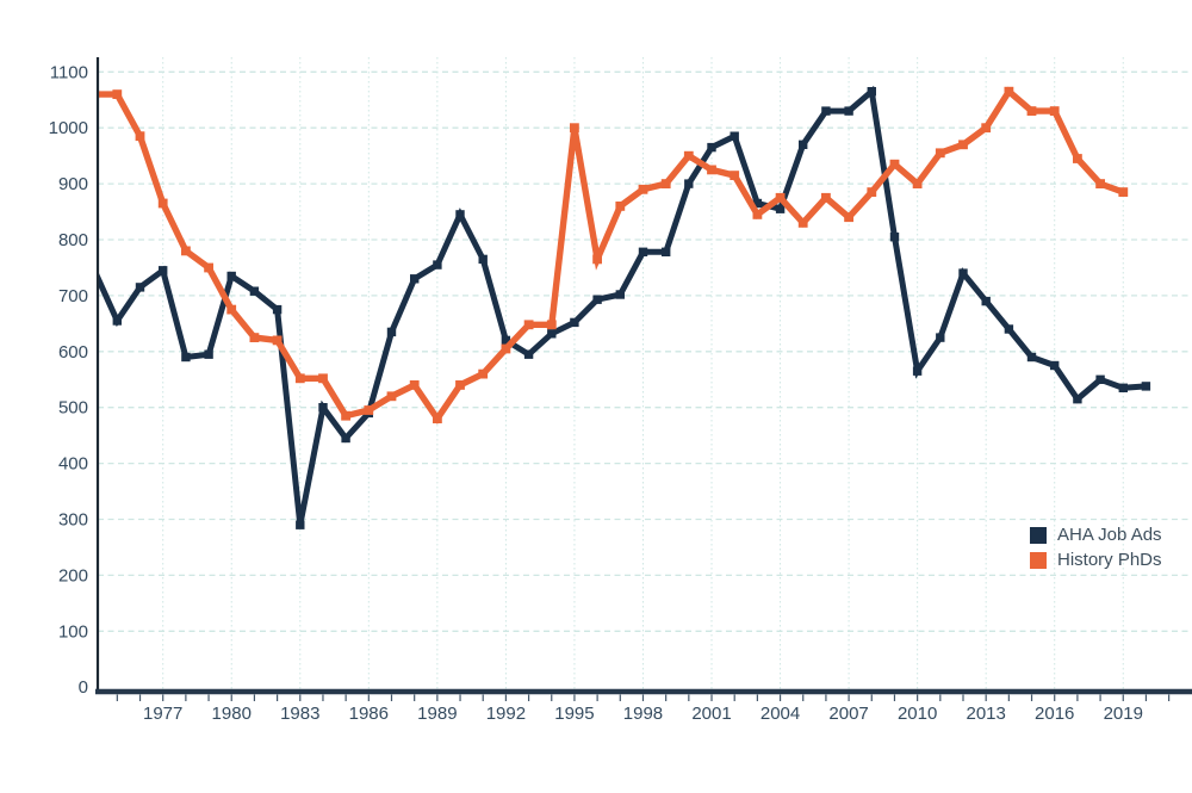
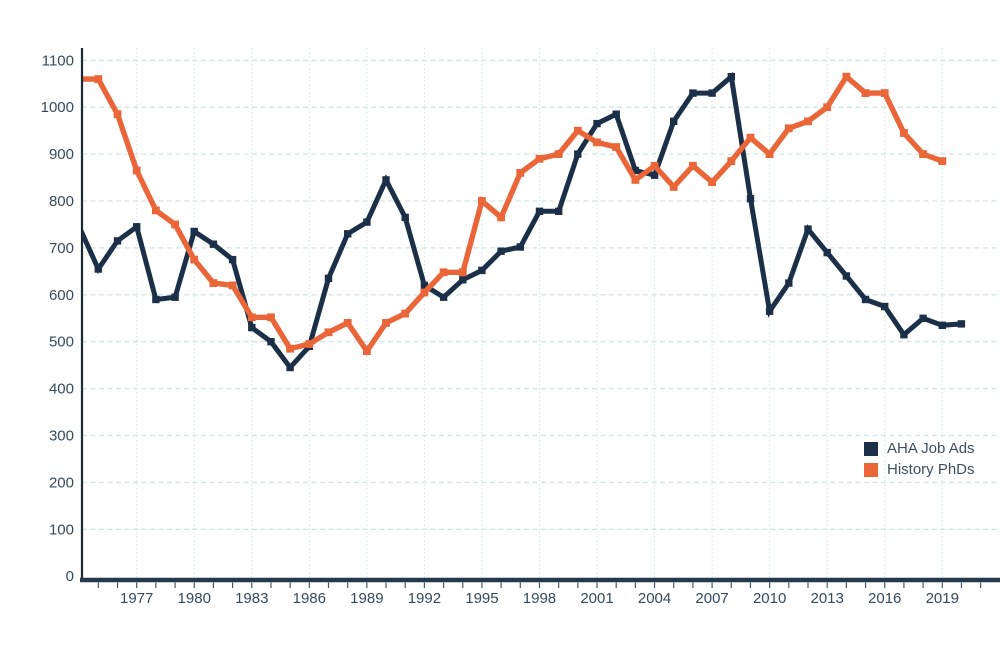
AHA Job Ads/1983: 290 -> 530
History PhDs/1995: 1000 -> 800
